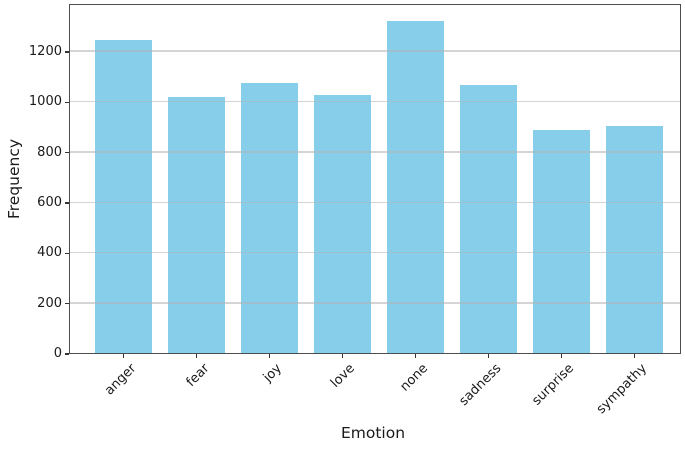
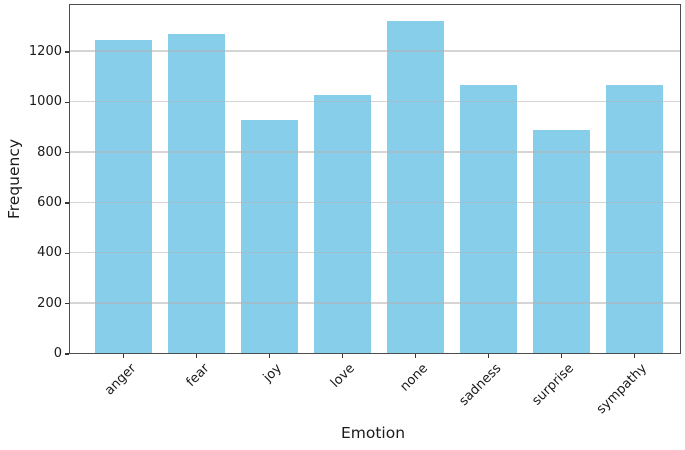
fear: 1020 -> 1270
joy: 1080 -> 930
sympathy: 910 -> 1070
